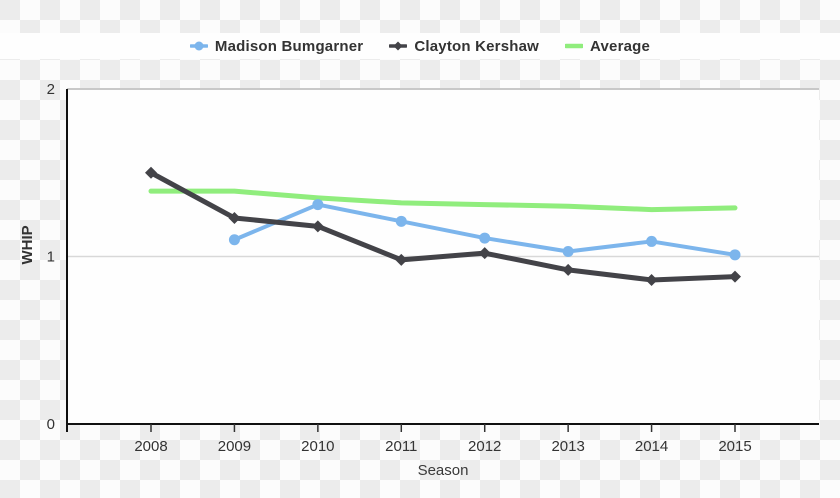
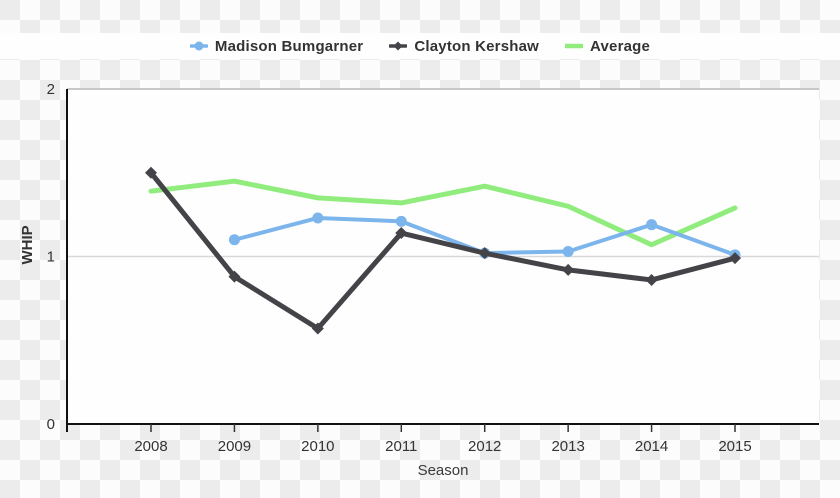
Clayton Kershaw/2009: 1.23 -> 0.88
Average/2009: 1.39 -> 1.45
Madison Bumgarner/2010: 1.31 -> 1.23
Clayton Kershaw/2010: 1.18 -> 0.57
Clayton Kershaw/2011: 0.98 -> 1.14
Madison Bumgarner/2012: 1.11 -> 1.02
Average/2012: 1.31 -> 1.42
Madison Bumgarner/2014: 1.09 -> 1.19
Average/2014: 1.28 -> 1.07
Clayton Kershaw/2015: 0.88 -> 0.99
